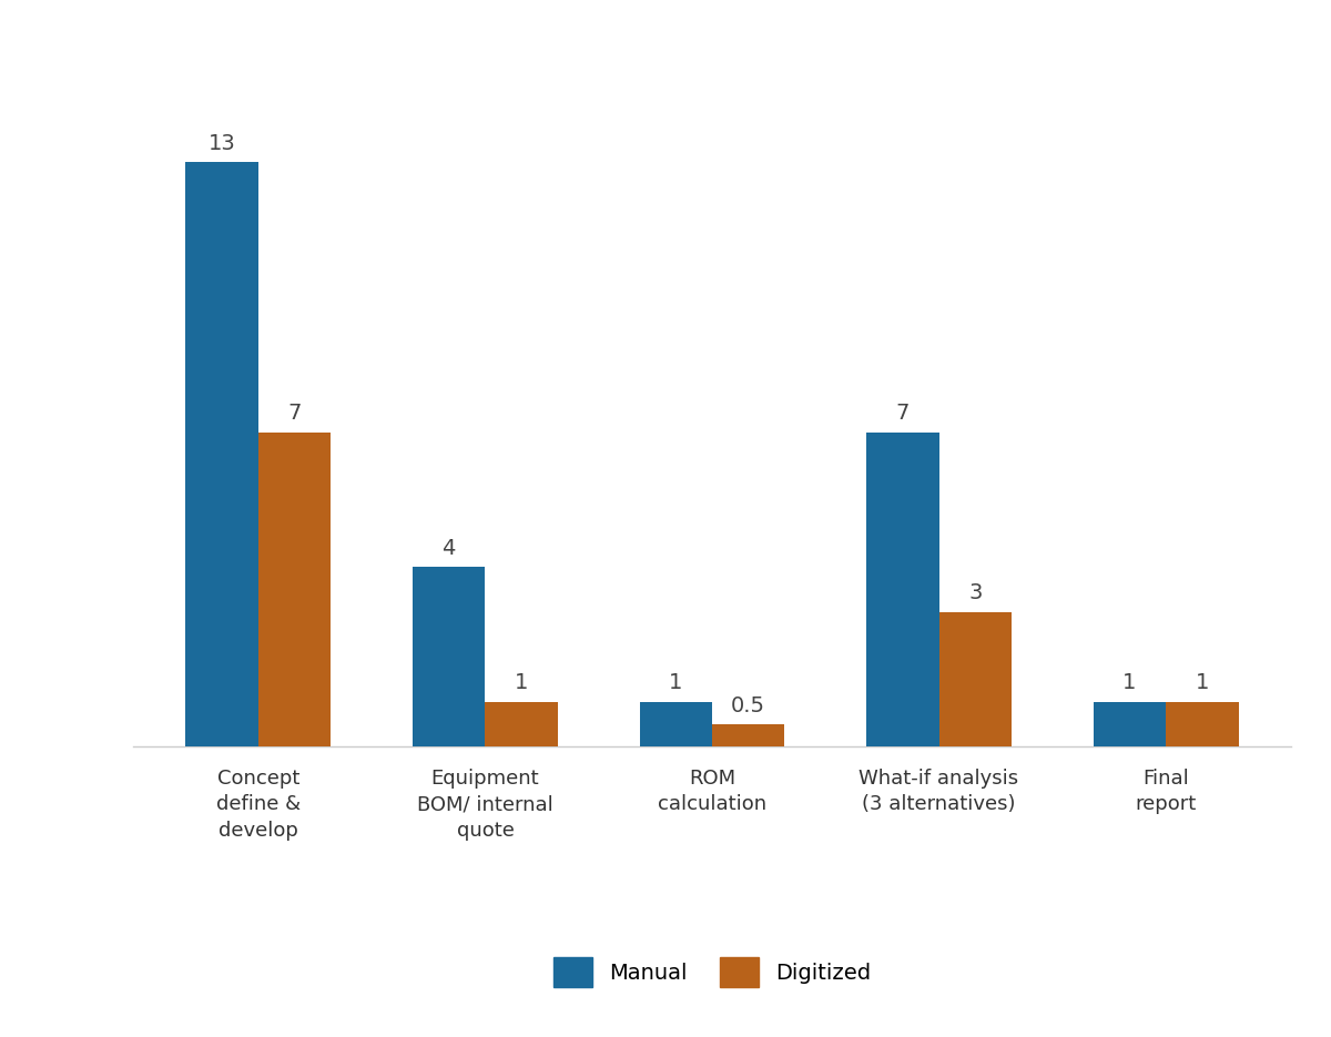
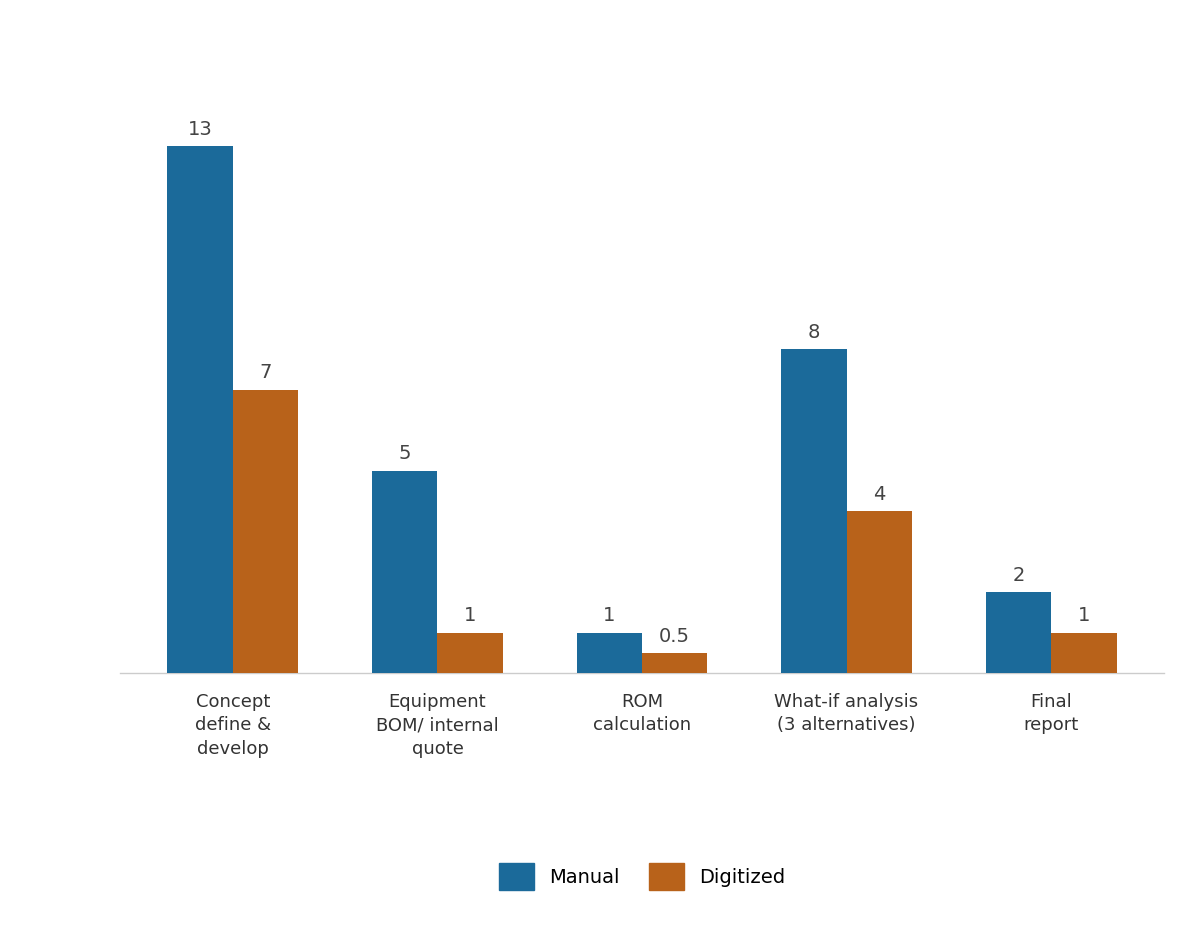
Manual/Equipment BOM/ internal quote: 4 -> 5
Manual/What-if analysis (3 alternatives): 7 -> 8
Digitized/What-if analysis (3 alternatives): 3 -> 4
Manual/Final report: 1 -> 2
